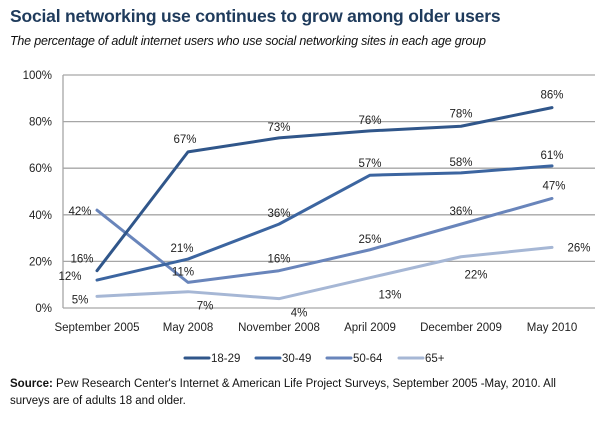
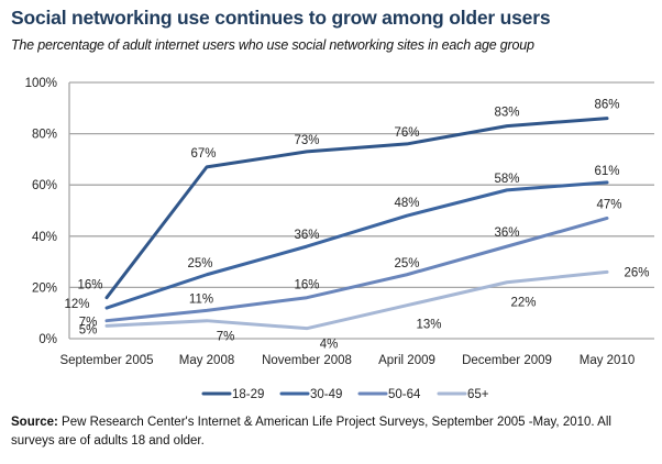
50-64/September 2005: 42% -> 7%
30-49/May 2008: 21% -> 25%
30-49/April 2009: 57% -> 48%
18-29/December 2009: 78% -> 83%
